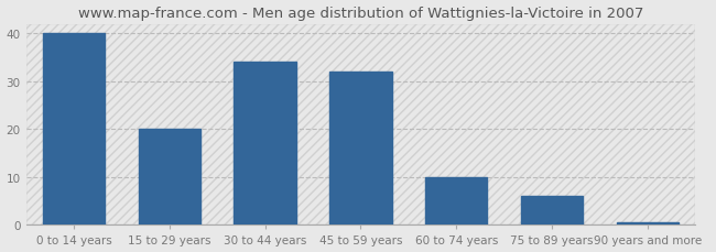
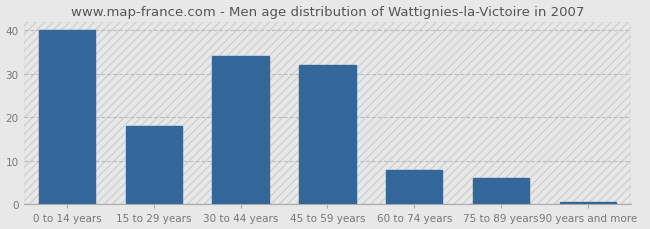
15 to 29 years: 20.0 -> 18.0
60 to 74 years: 10.0 -> 8.0
